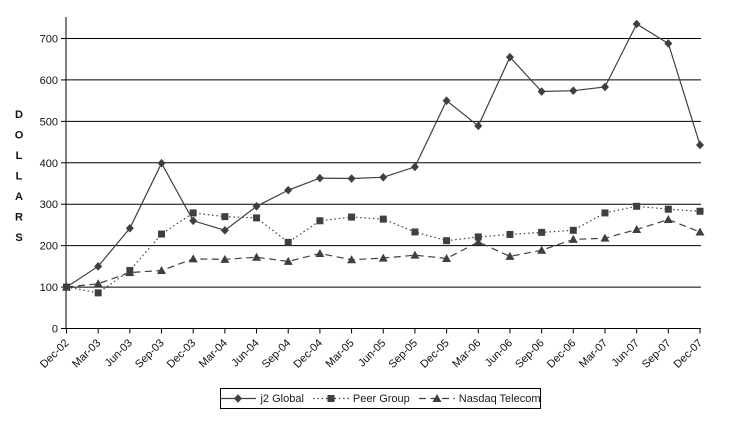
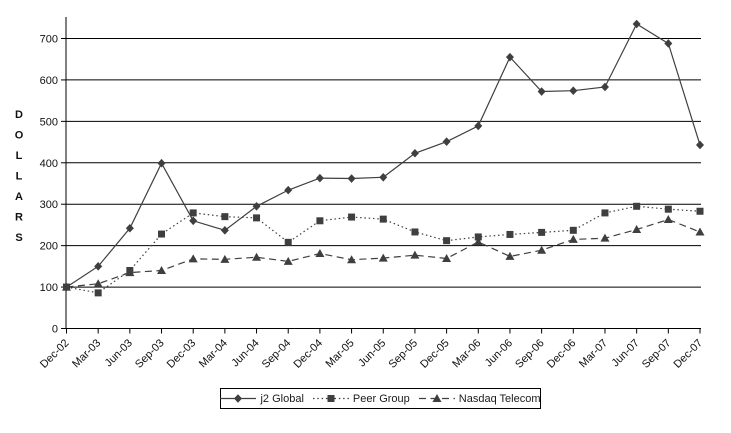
j2 Global/Sep-05: 390 -> 420
j2 Global/Dec-05: 550 -> 450
